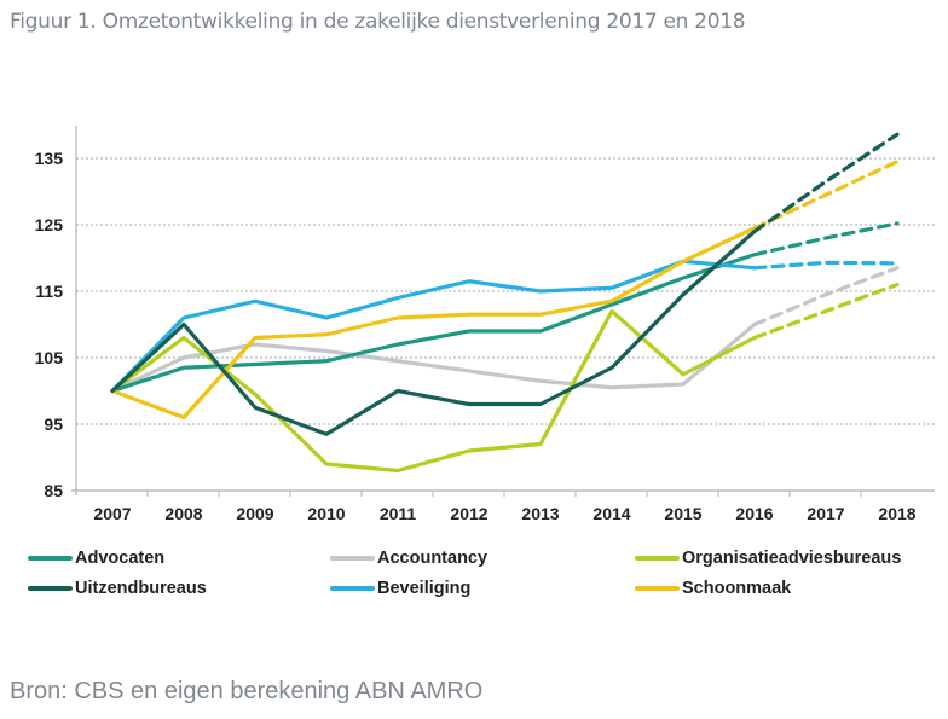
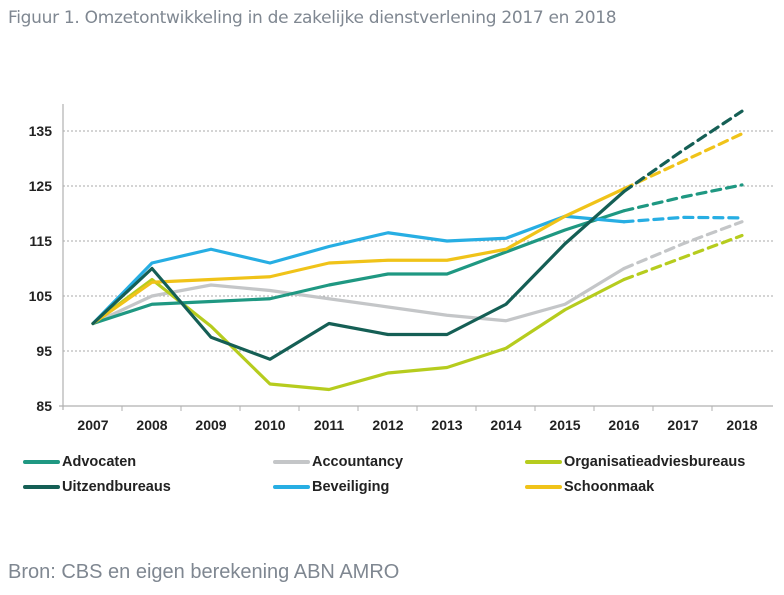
Schoonmaak/2008: 96 -> 108
Organisatieadviesbureaus/2014: 112 -> 96
Accountancy/2015: 101 -> 104
